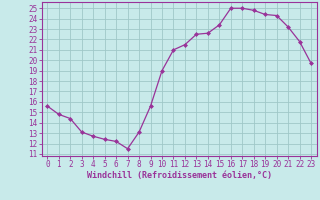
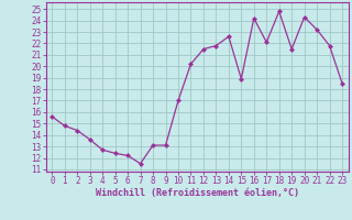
3: 13.1 -> 13.6
9: 15.6 -> 13.1
10: 19.0 -> 17.0
11: 21.0 -> 20.2
13: 22.5 -> 21.8
15: 23.4 -> 18.9
16: 25.0 -> 24.2
17: 25.0 -> 22.1
19: 24.4 -> 21.5
23: 19.7 -> 18.5
